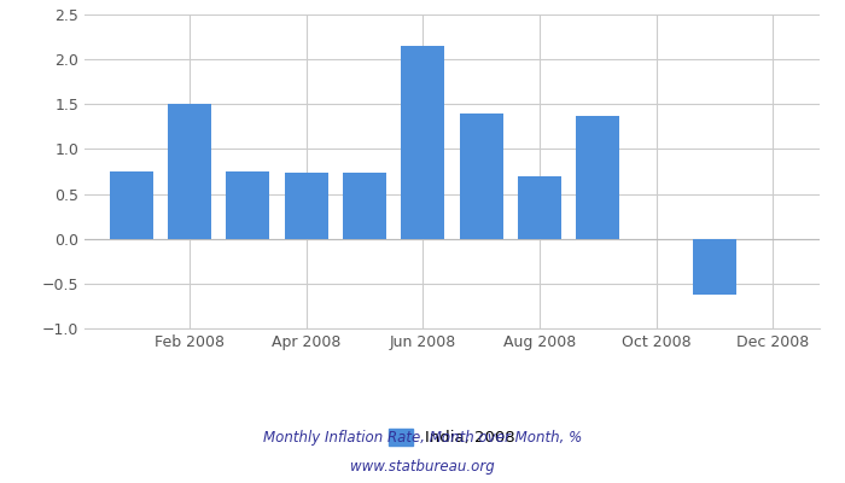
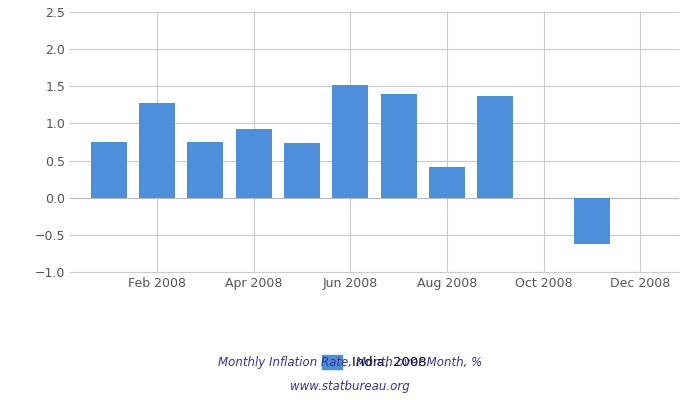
Feb 2008: 1.50 -> 1.28
Apr 2008: 0.73 -> 0.92
Jun 2008: 2.15 -> 1.52
Aug 2008: 0.70 -> 0.42
